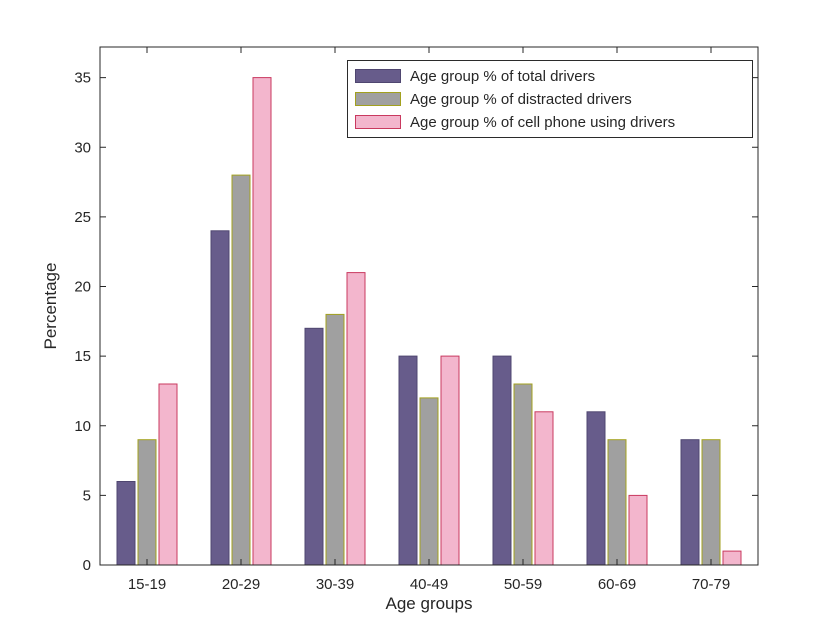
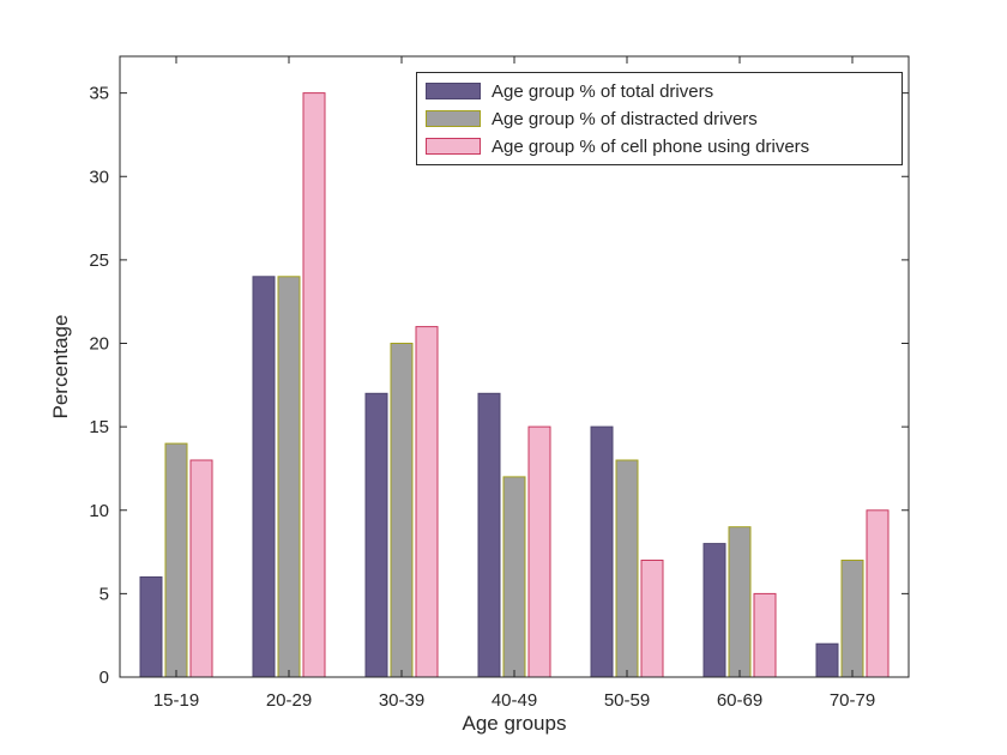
Age group % of distracted drivers/15-19: 9 -> 14
Age group % of distracted drivers/20-29: 28 -> 24
Age group % of distracted drivers/30-39: 18 -> 20
Age group % of total drivers/40-49: 15 -> 17
Age group % of cell phone using drivers/50-59: 11 -> 7
Age group % of total drivers/60-69: 11 -> 8
Age group % of total drivers/70-79: 9 -> 2
Age group % of distracted drivers/70-79: 9 -> 7
Age group % of cell phone using drivers/70-79: 1 -> 10
